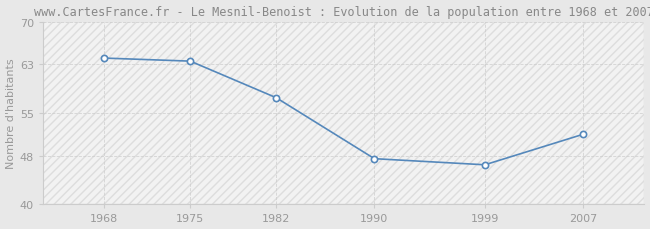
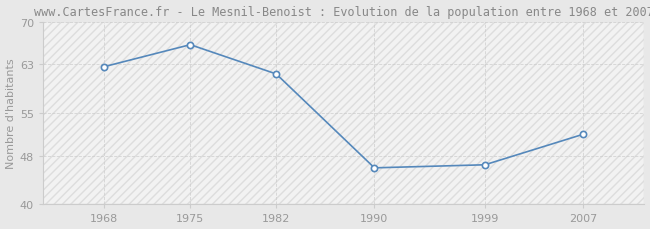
1968: 64.0 -> 62.6
1975: 63.5 -> 66.2
1982: 57.5 -> 61.4
1990: 47.5 -> 46.0
